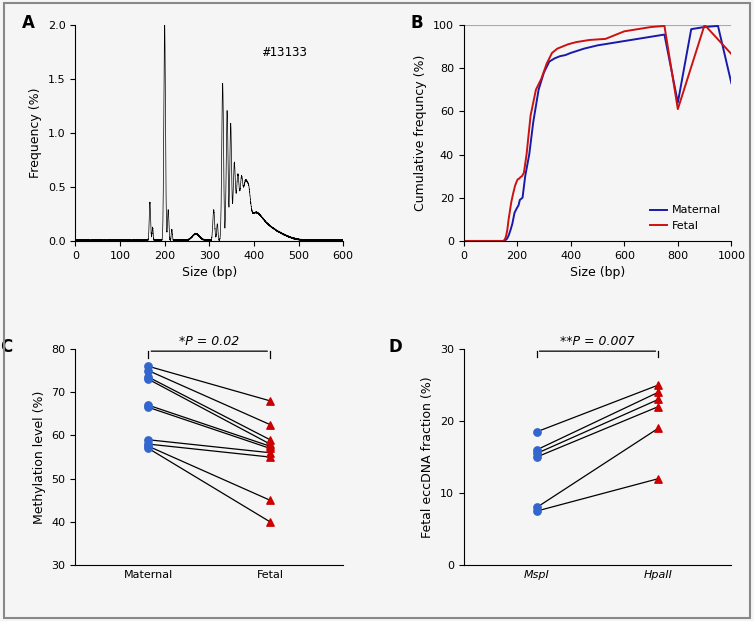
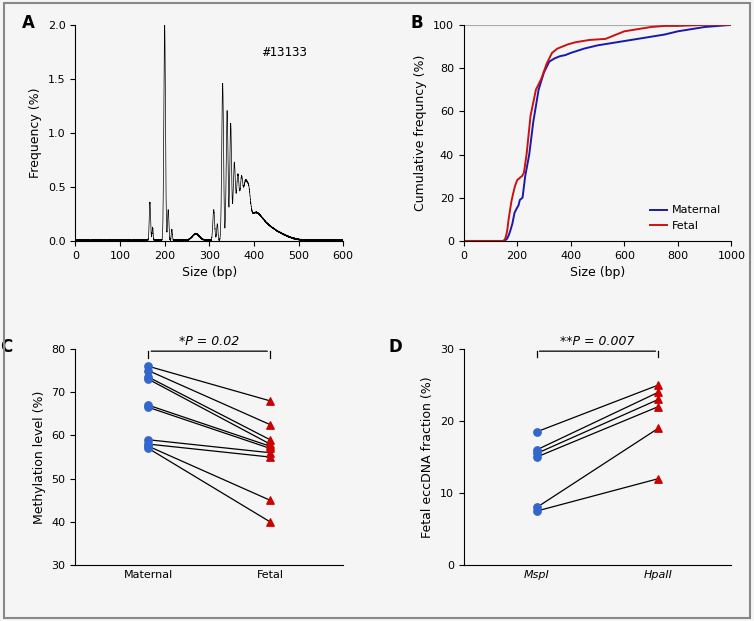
Maternal/800: 64.0 -> 97.0
Fetal/800: 61.0 -> 99.5
Maternal/1000: 73.0 -> 100.0
Fetal/1000: 86.5 -> 100.0
